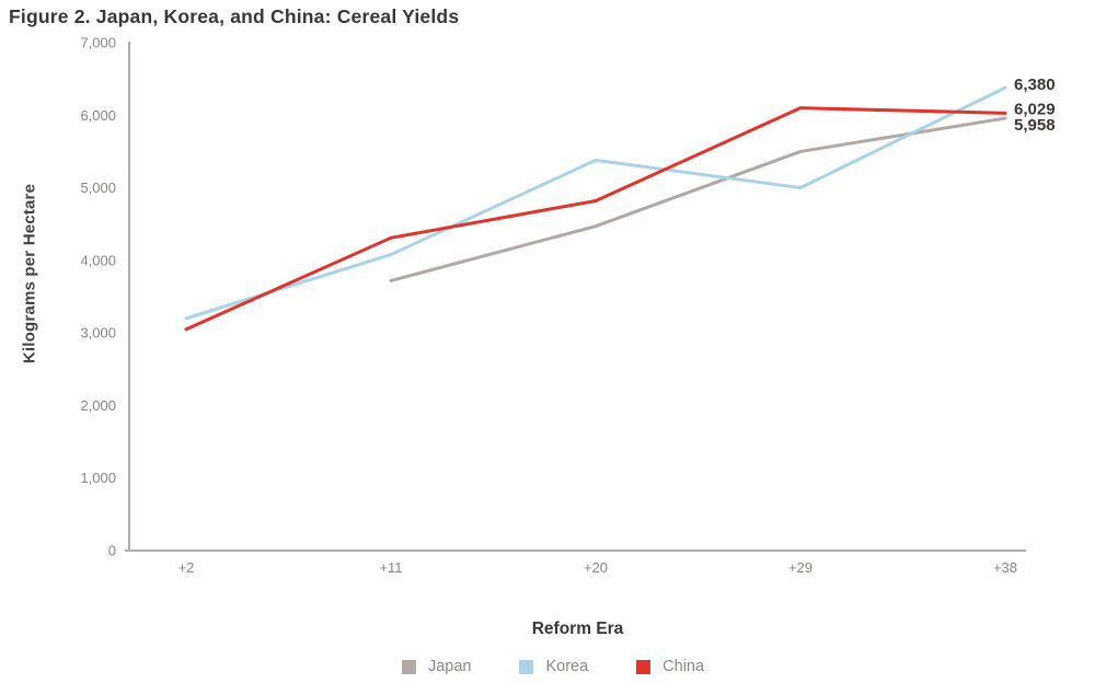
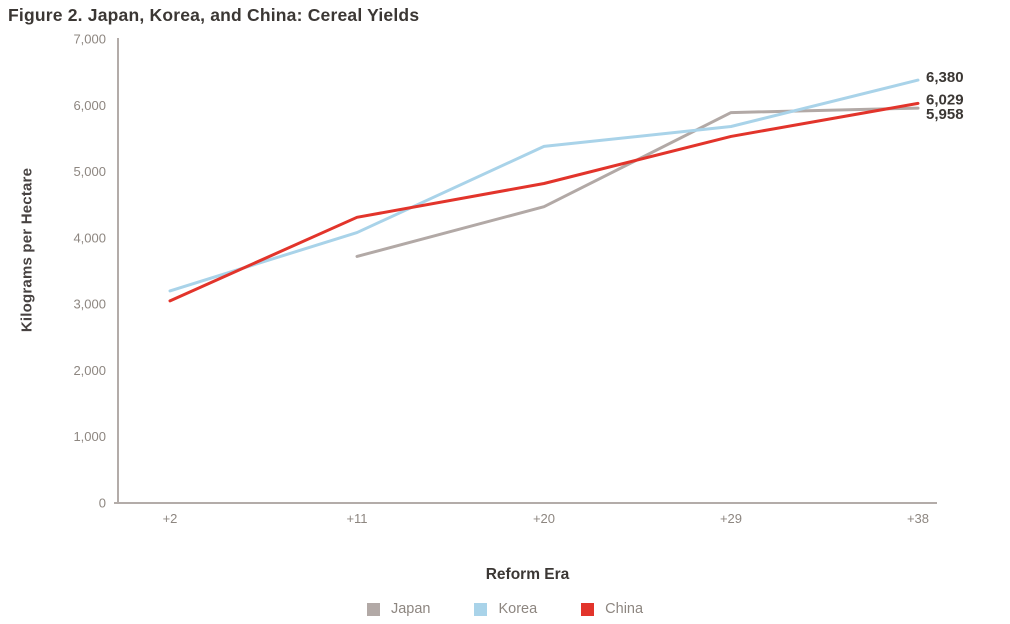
Japan/+29: 5500 -> 5900
Korea/+29: 5000 -> 5700
China/+29: 6100 -> 5500
